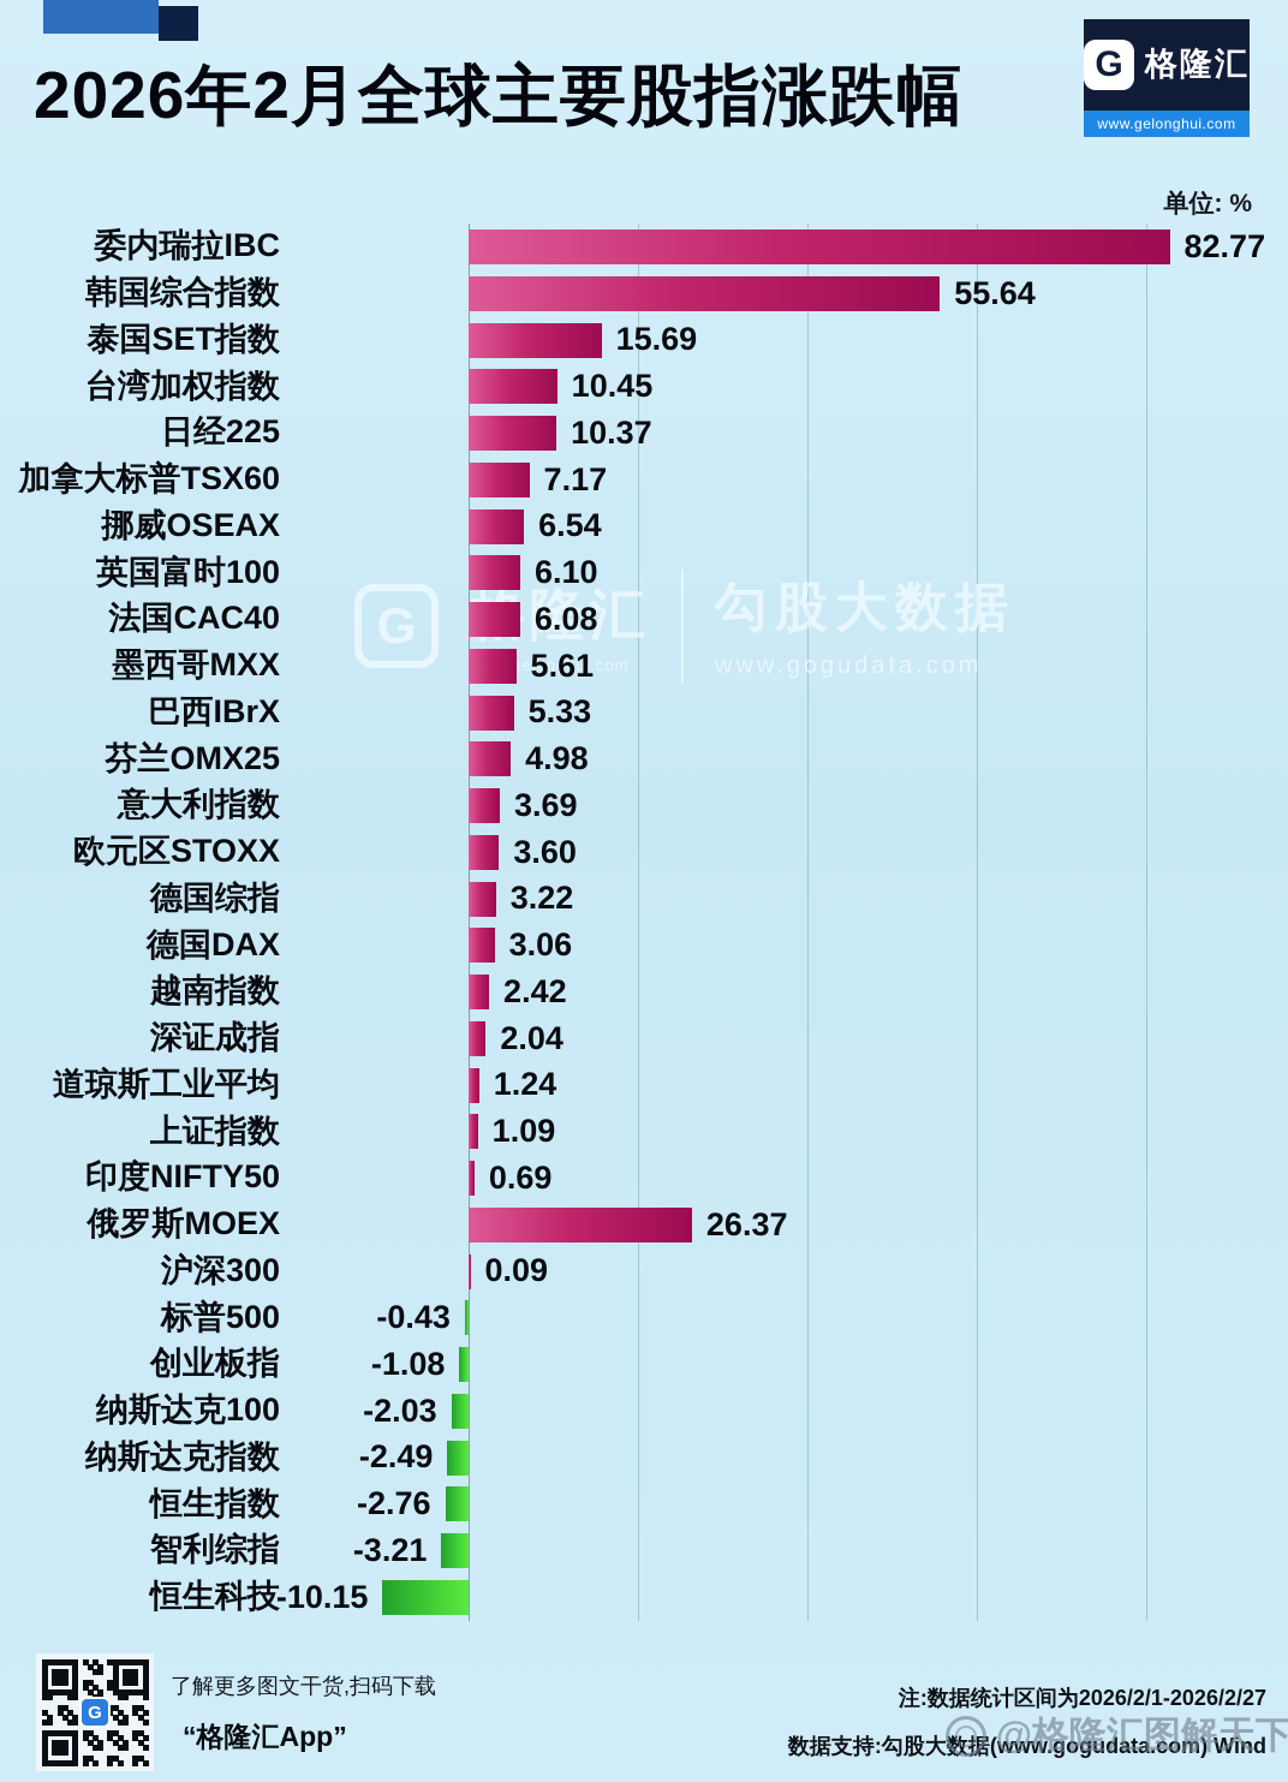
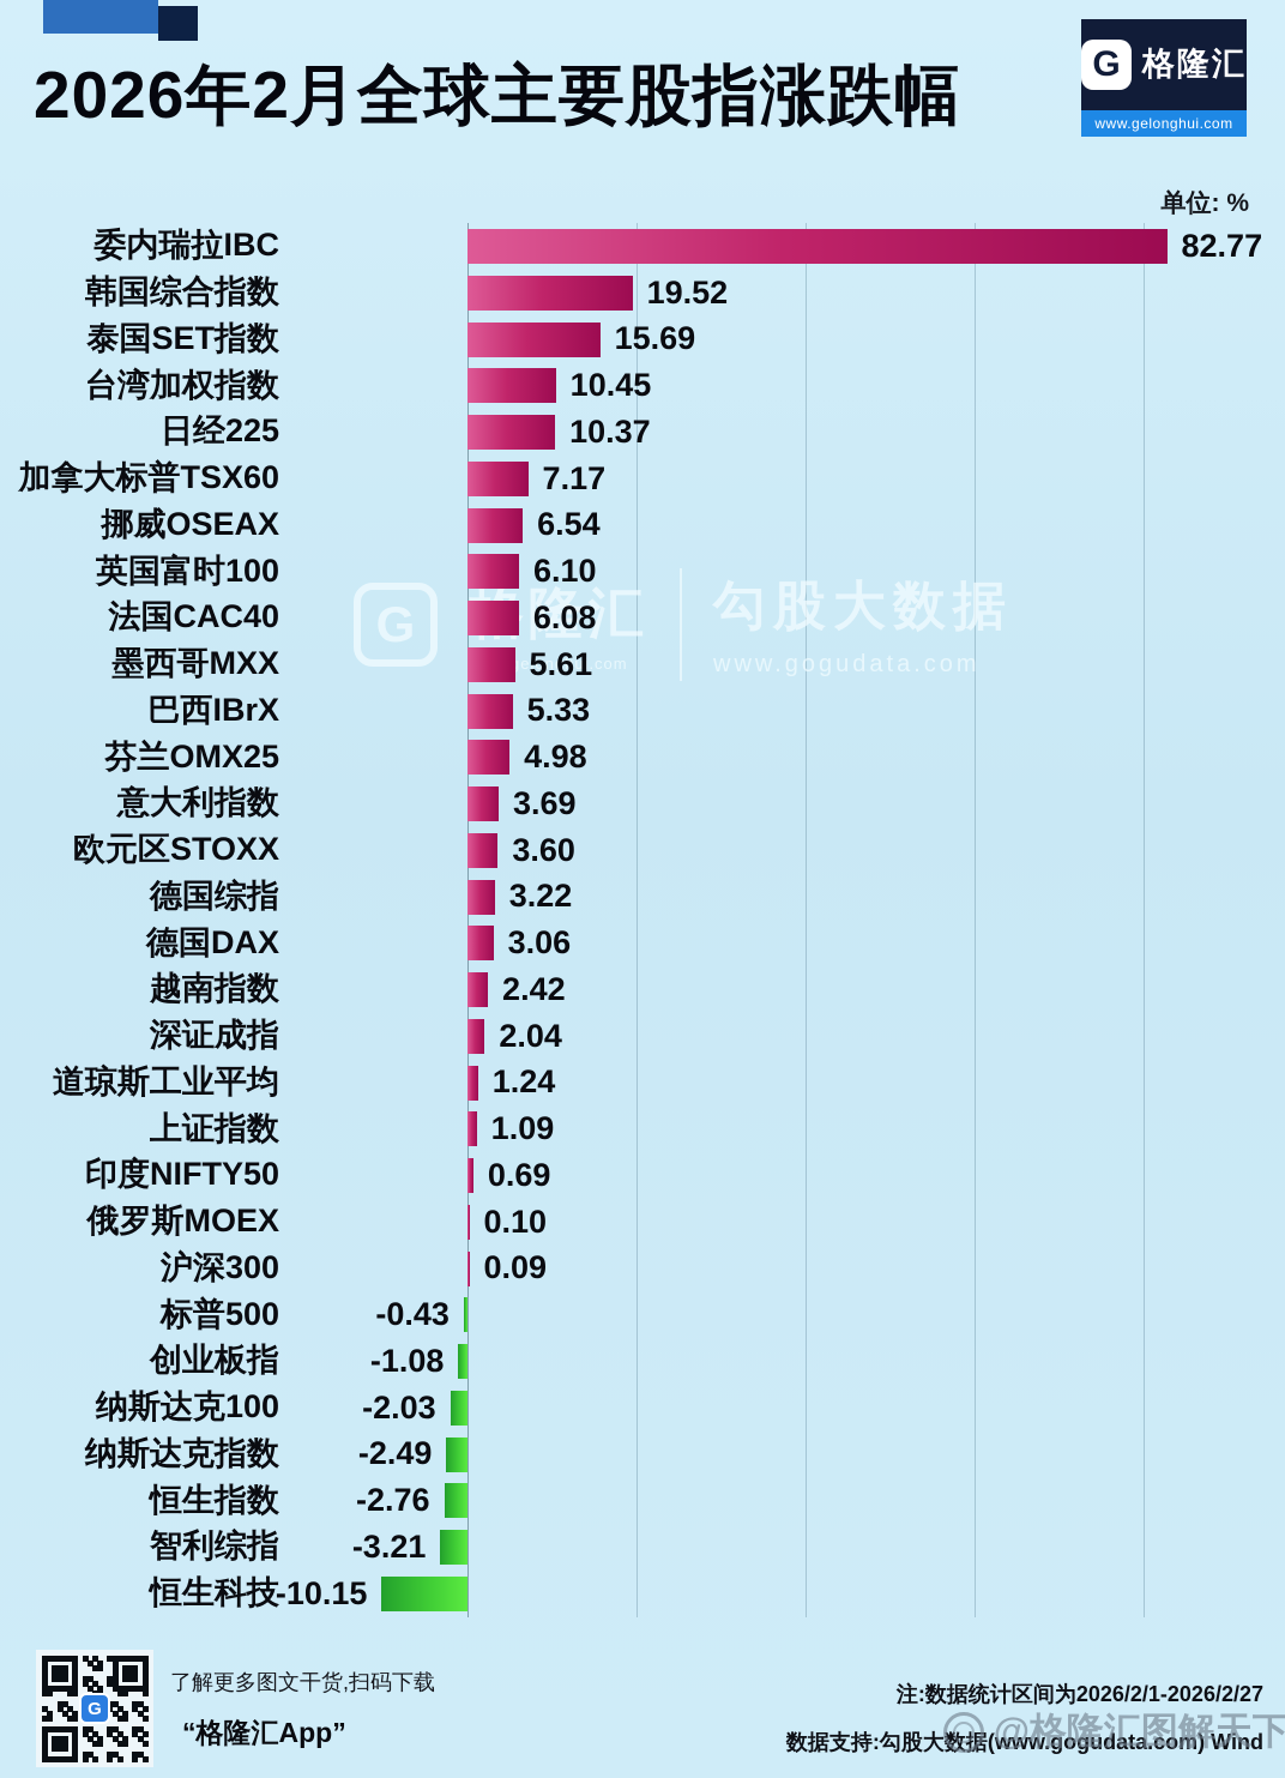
韩国综合指数: 55.64 -> 19.52
俄罗斯MOEX: 26.37 -> 0.10
